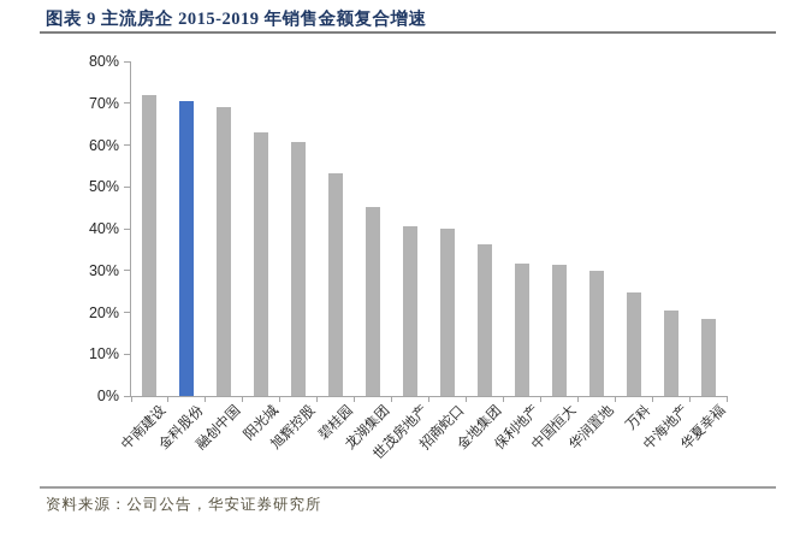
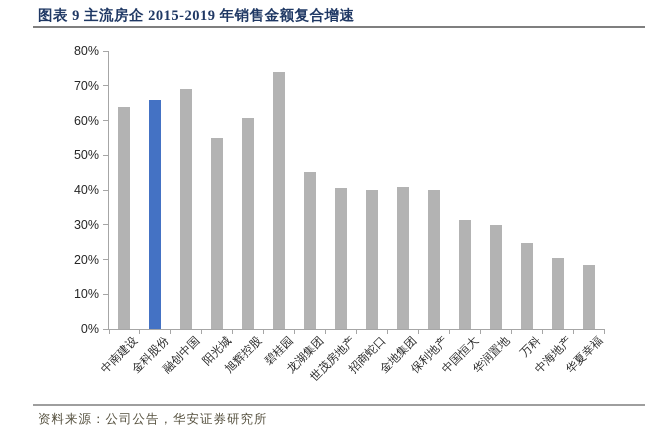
中南建设: 72% -> 64%
金科股份: 70% -> 66%
阳光城: 63% -> 55%
碧桂园: 53% -> 74%
金地集团: 36% -> 41%
保利地产: 32% -> 40%
